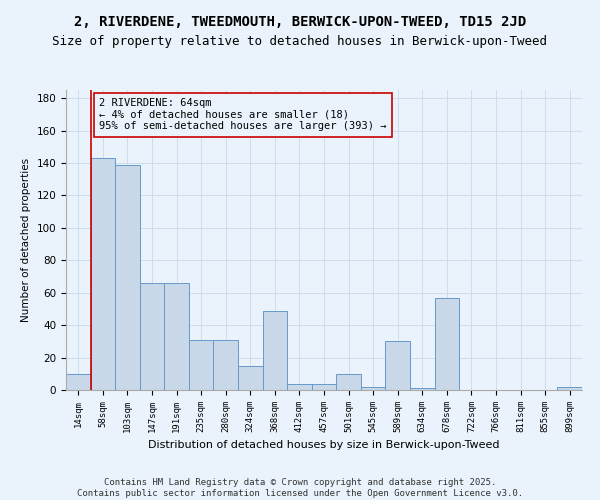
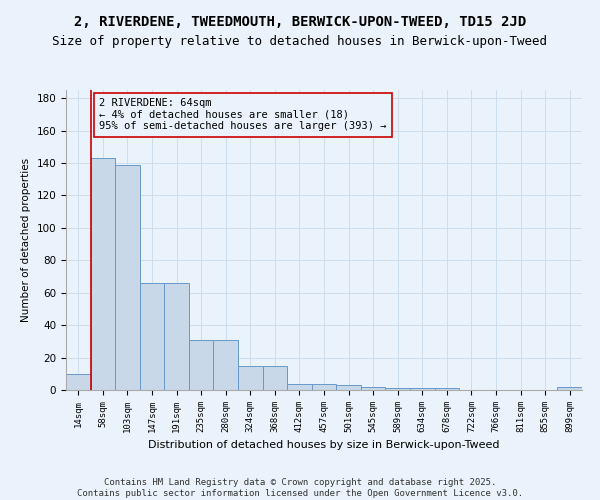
368sqm: 49 -> 15
501sqm: 10 -> 3
589sqm: 30 -> 1
678sqm: 57 -> 1
